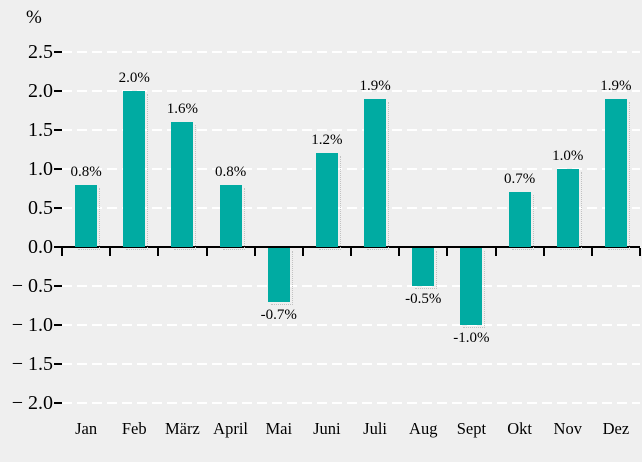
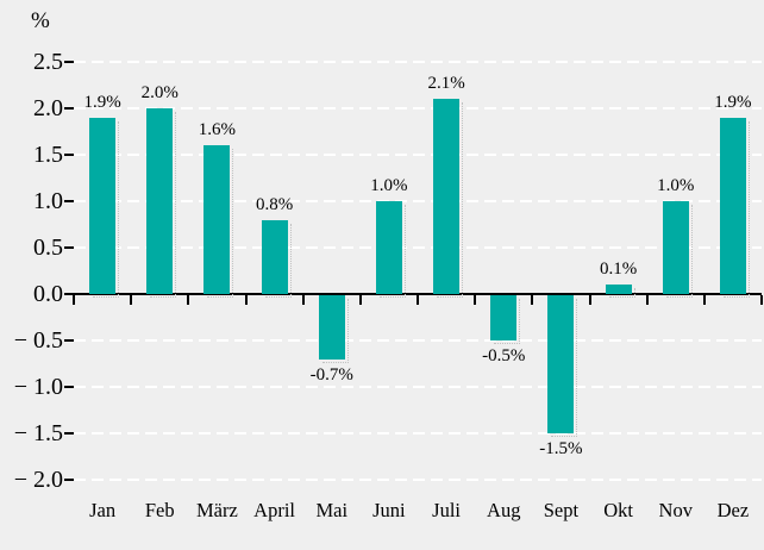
Jan: 0.8% -> 1.9%
Juni: 1.2% -> 1.0%
Juli: 1.9% -> 2.1%
Sept: -1.0% -> -1.5%
Okt: 0.7% -> 0.1%
